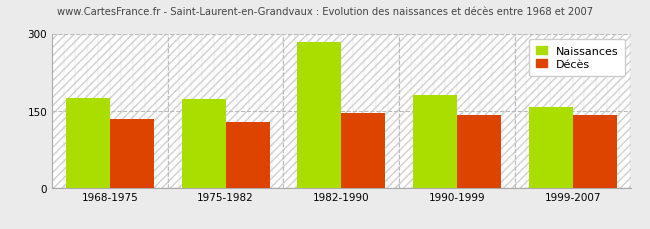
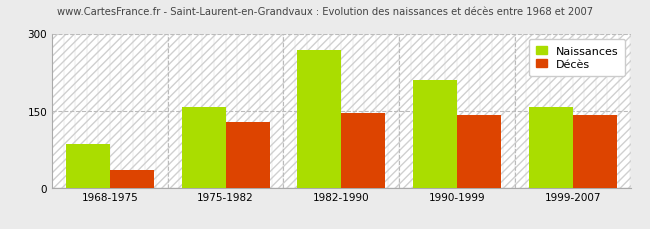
Naissances/1968-1975: 175 -> 84
Décès/1968-1975: 133 -> 34
Naissances/1975-1982: 173 -> 156
Naissances/1982-1990: 283 -> 268
Naissances/1990-1999: 180 -> 210
